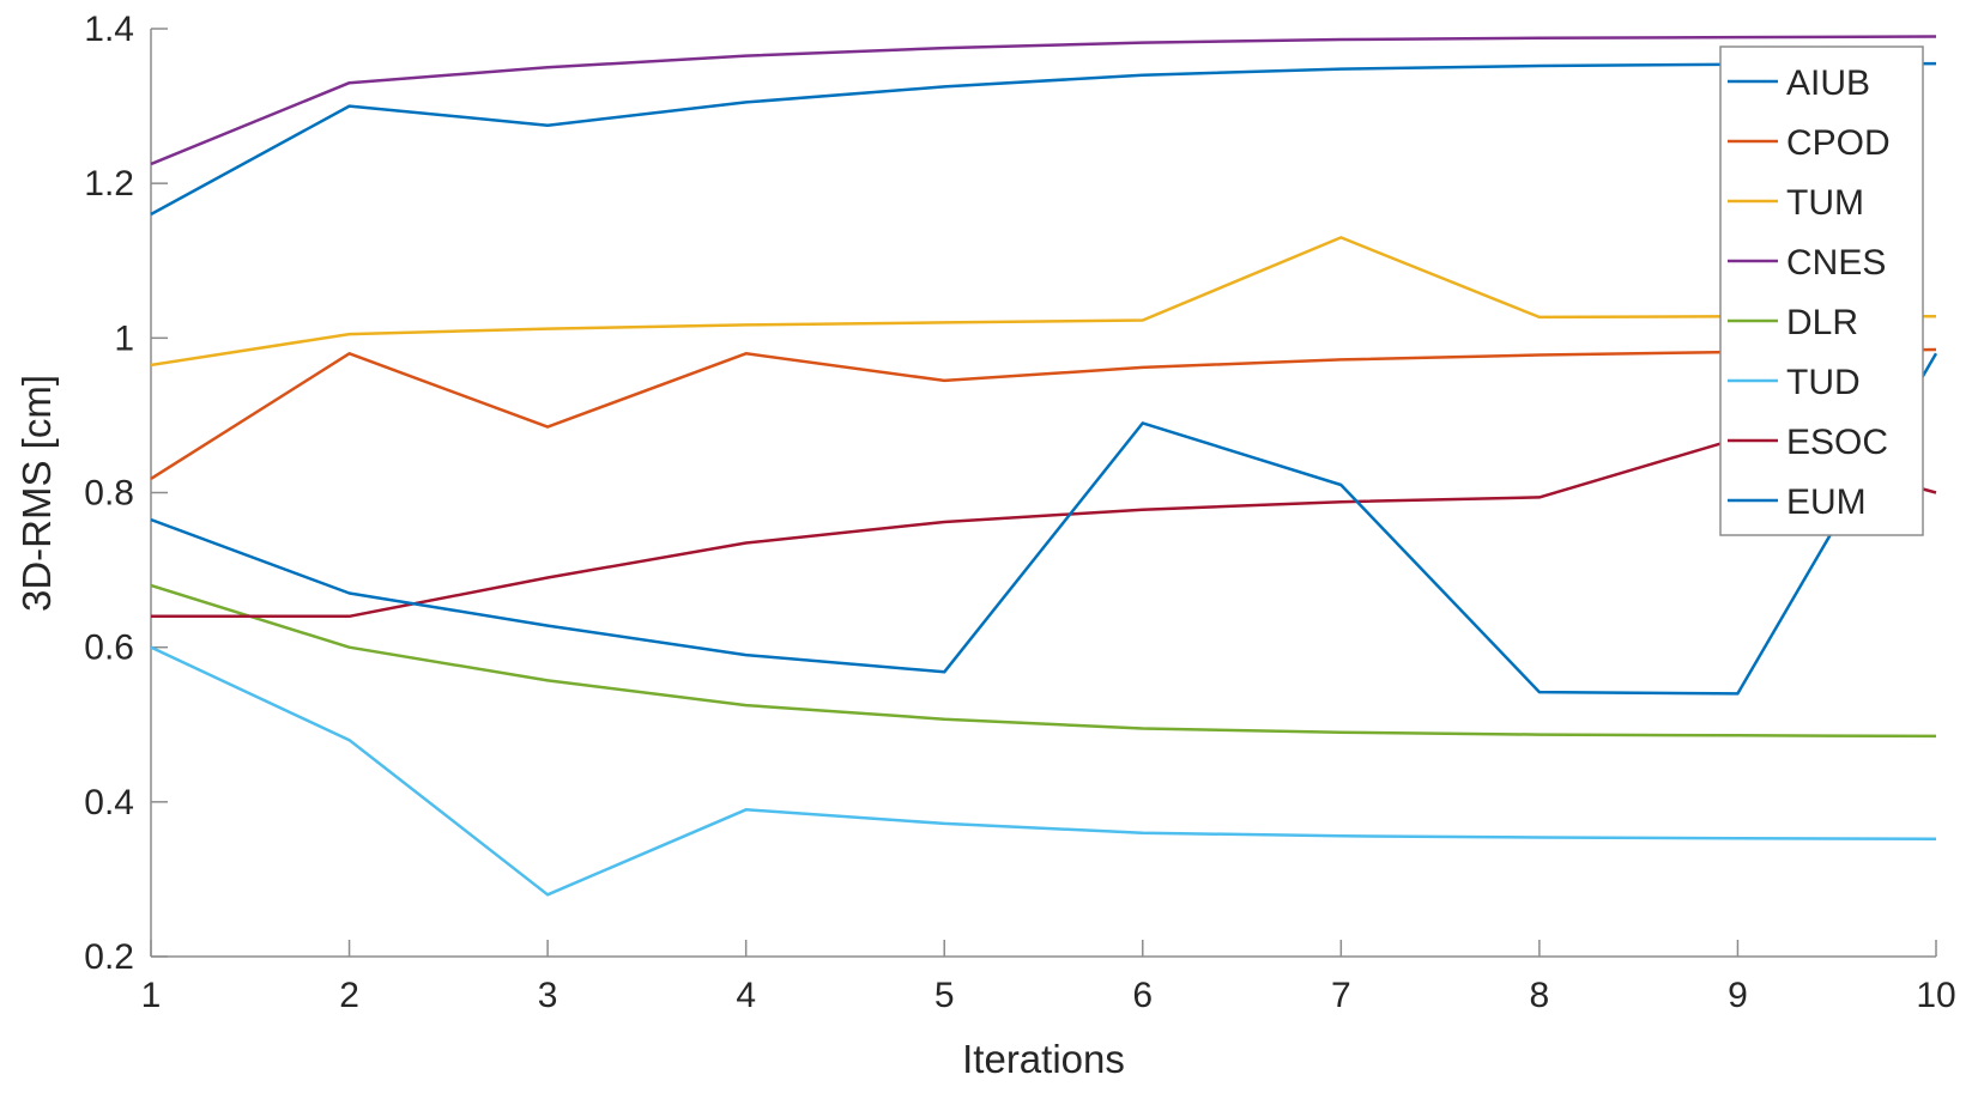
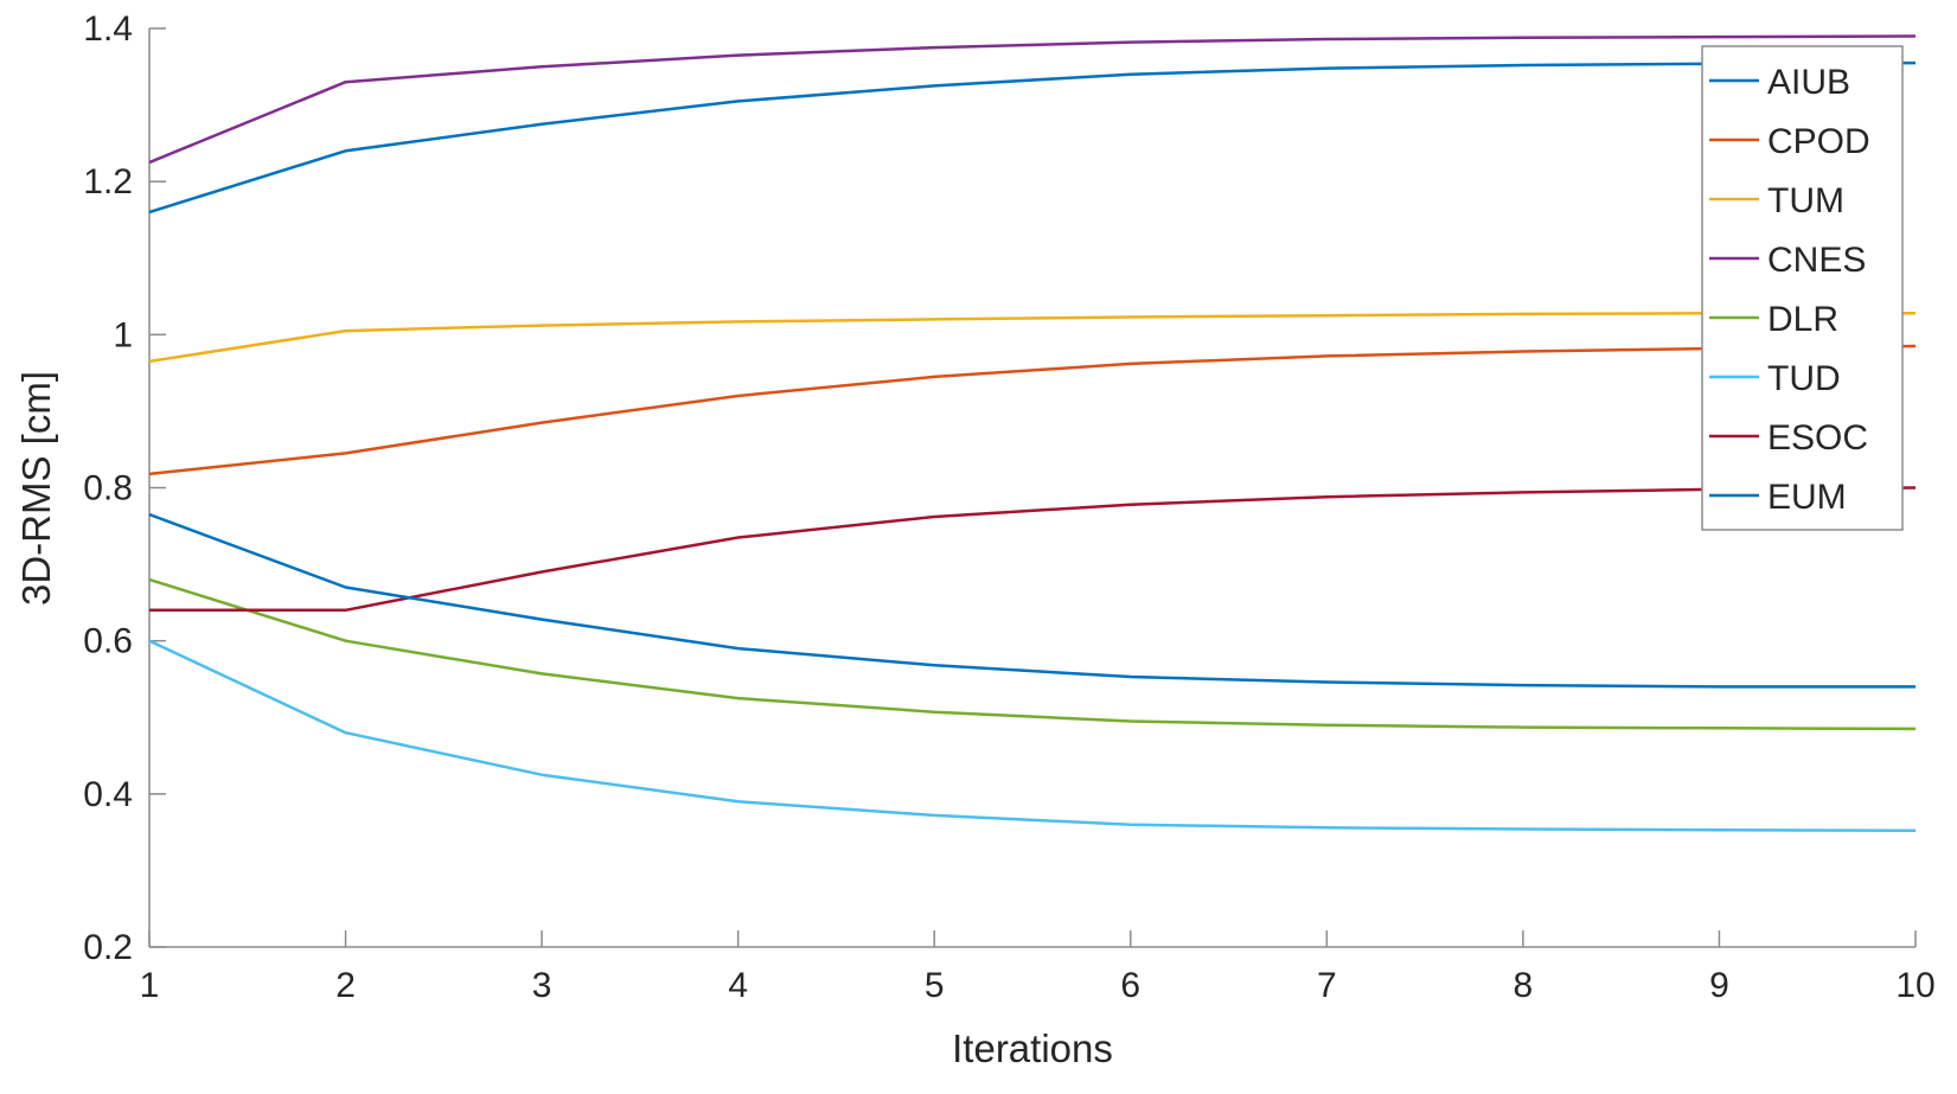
AIUB/2: 1.30 -> 1.24
CPOD/2: 0.98 -> 0.84
TUD/3: 0.28 -> 0.42
CPOD/4: 0.98 -> 0.92
EUM/6: 0.89 -> 0.55
TUM/7: 1.13 -> 1.02
EUM/7: 0.81 -> 0.55
ESOC/9: 0.87 -> 0.80
EUM/10: 0.98 -> 0.54
